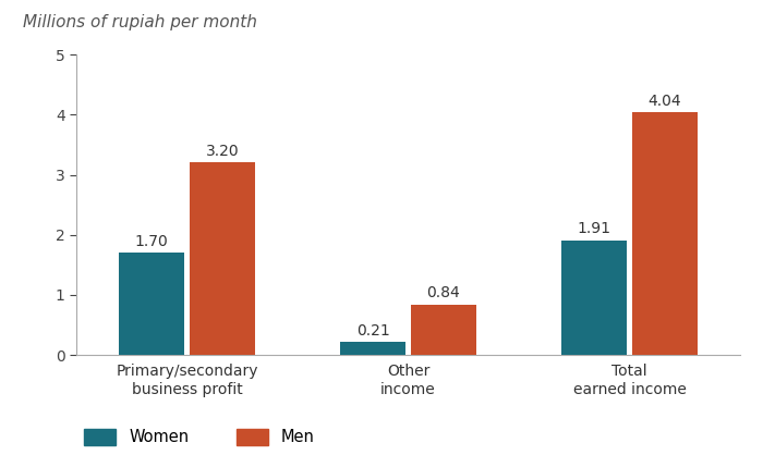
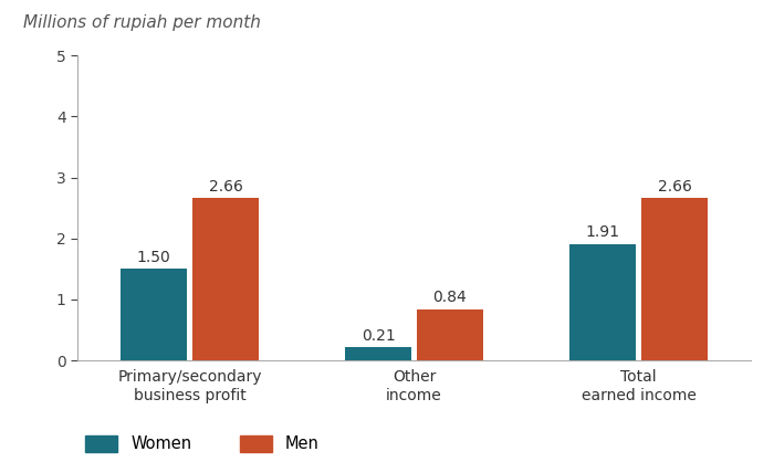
Women/Primary/secondary business profit: 1.70 -> 1.50
Men/Primary/secondary business profit: 3.20 -> 2.66
Men/Total earned income: 4.04 -> 2.66
